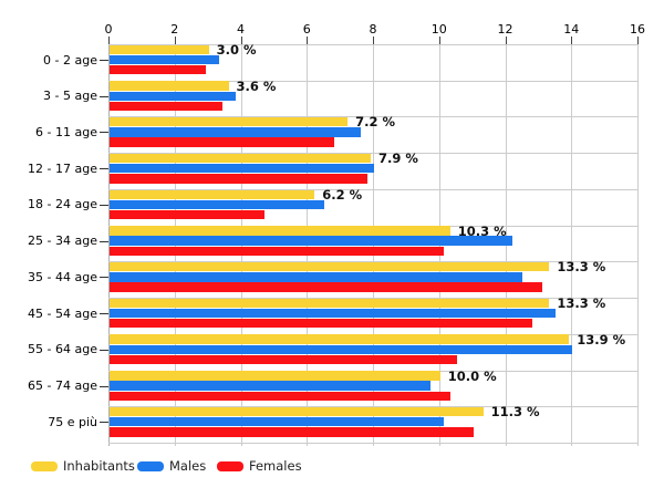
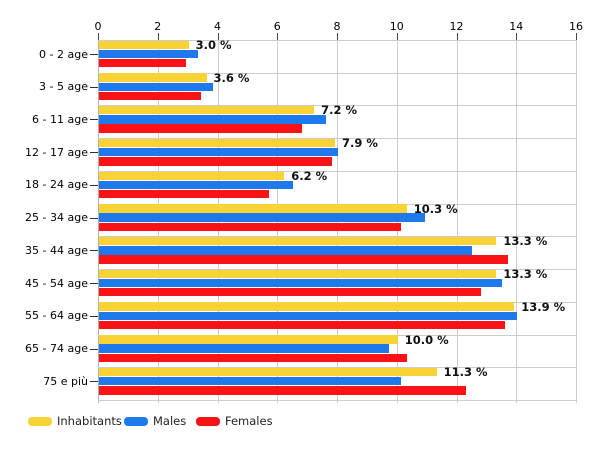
Females/18 - 24 age: 4.7 -> 5.7
Males/25 - 34 age: 12.2 -> 10.9
Females/35 - 44 age: 13.1 -> 13.7
Females/55 - 64 age: 10.5 -> 13.6
Females/75 e più: 11.0 -> 12.3
